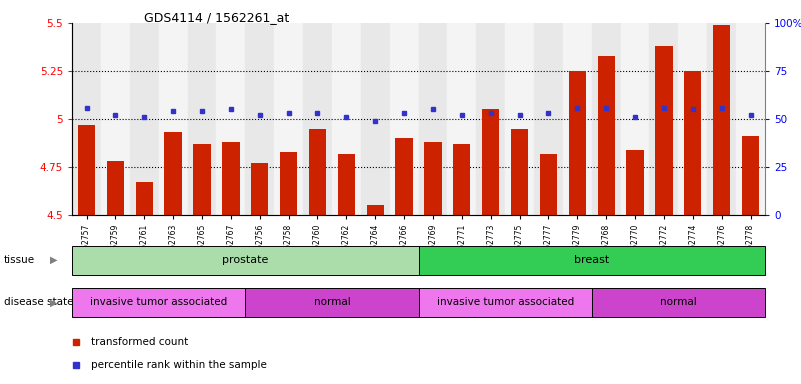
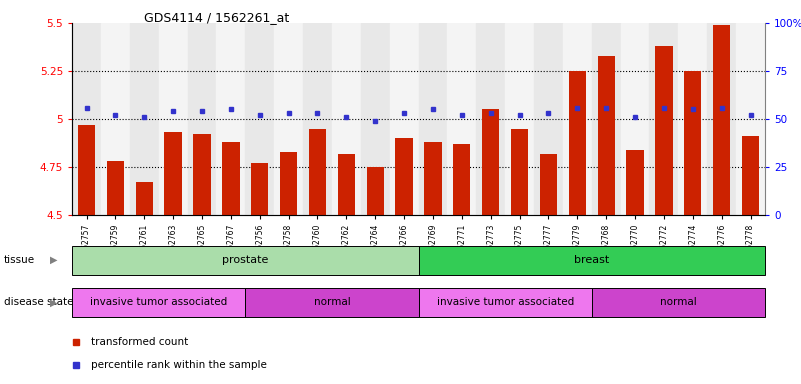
GSM662765: 4.87 -> 4.92
GSM662764: 4.55 -> 4.75
